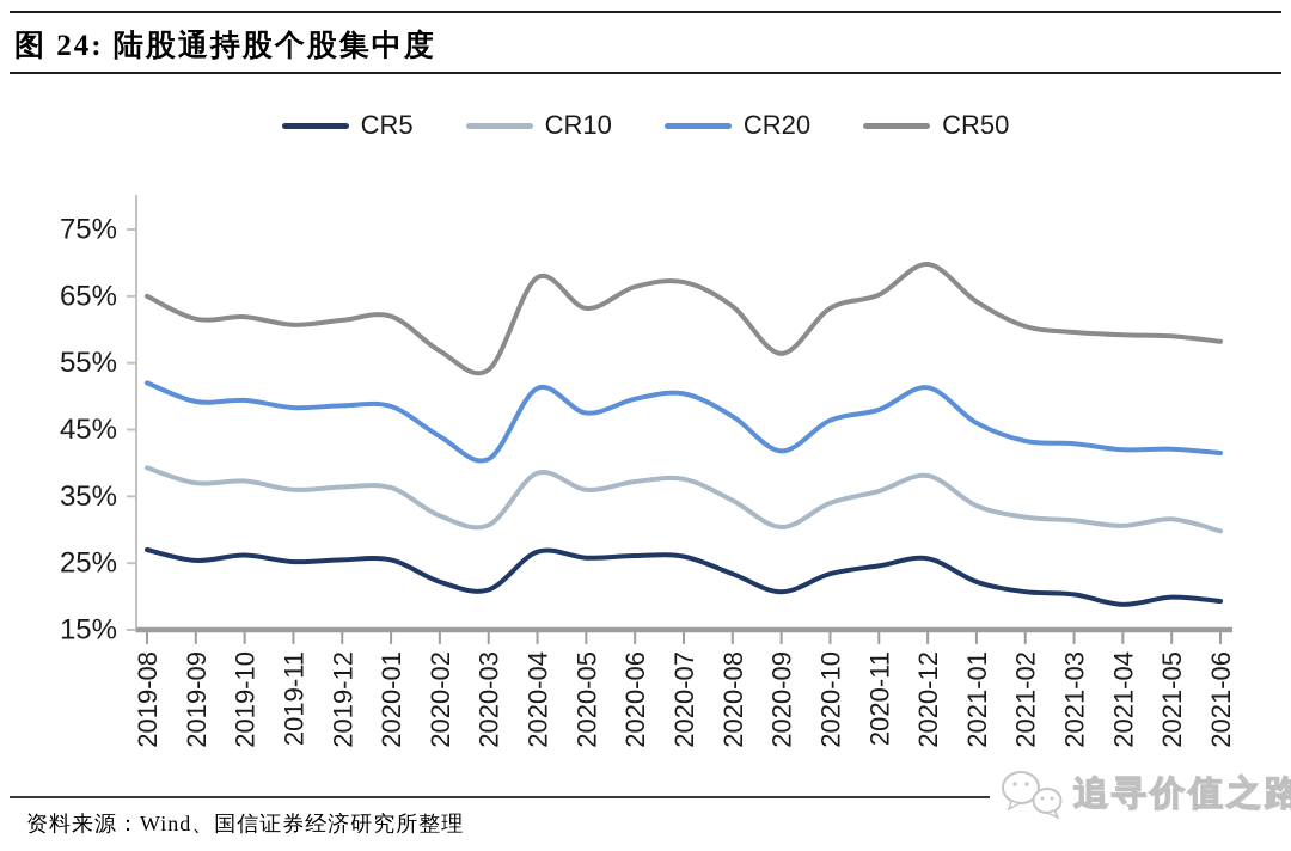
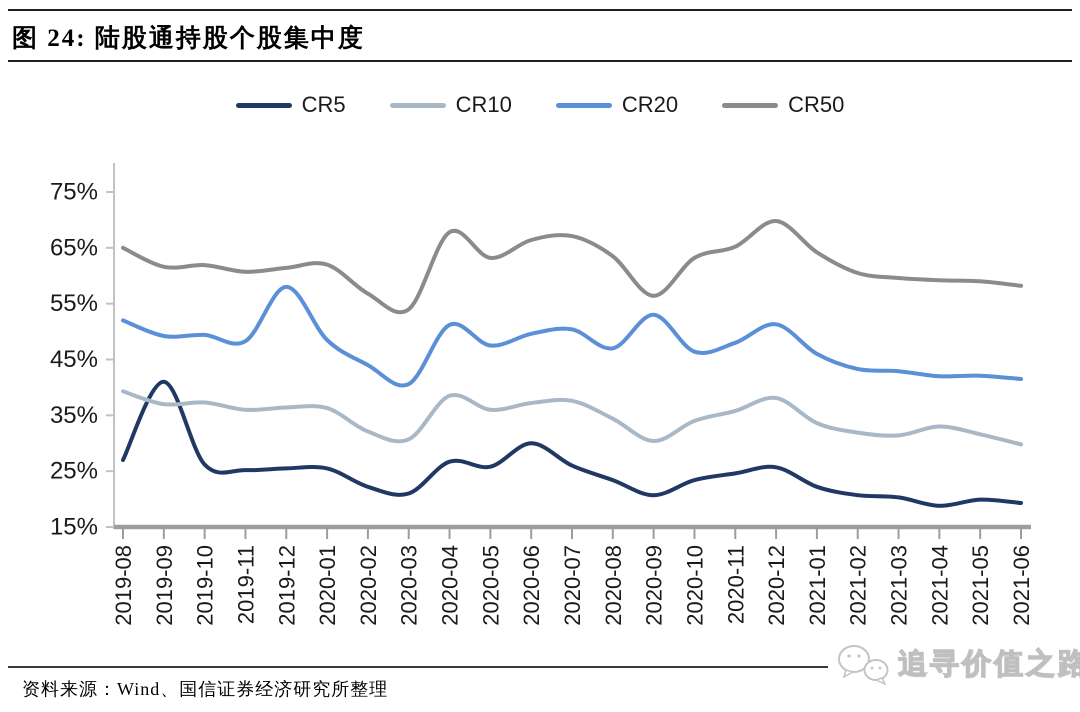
CR5/2019-09: 25% -> 41%
CR20/2019-12: 49% -> 58%
CR5/2020-06: 26% -> 30%
CR20/2020-09: 42% -> 53%
CR10/2021-04: 31% -> 33%
